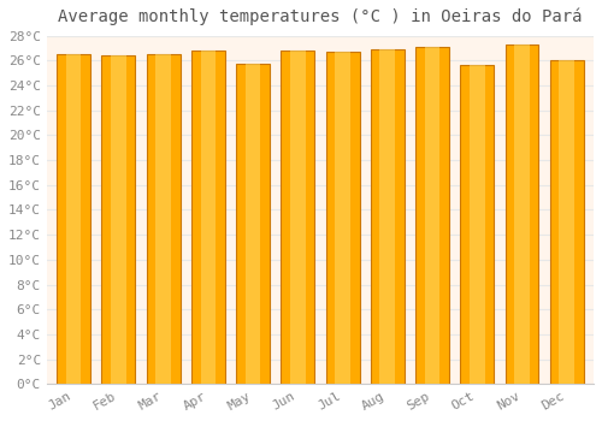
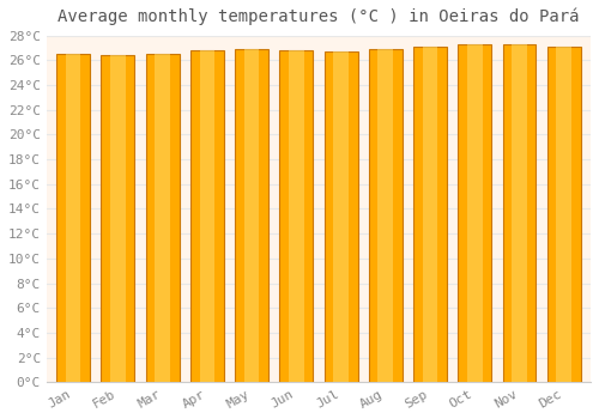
May: 25.7°C -> 26.9°C
Oct: 25.6°C -> 27.3°C
Dec: 26.0°C -> 27.1°C
